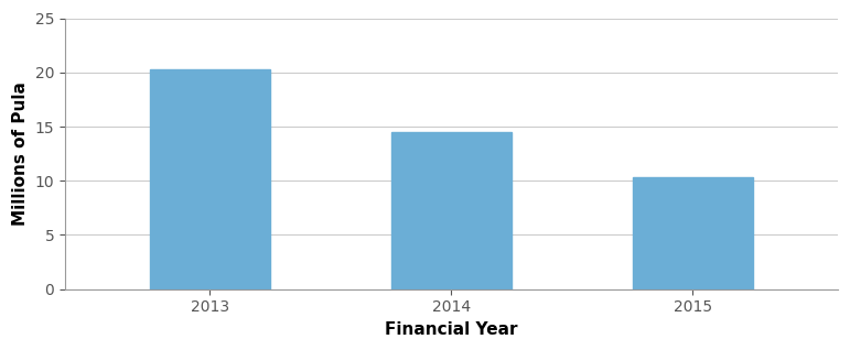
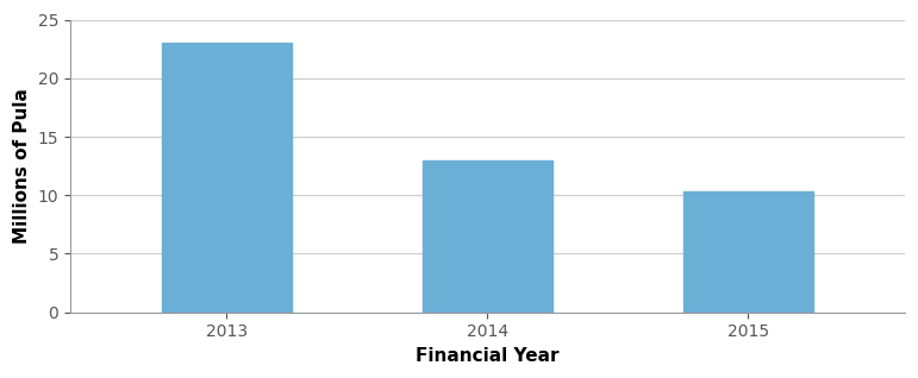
2013: 20.3 -> 23.0
2014: 14.5 -> 13.0
